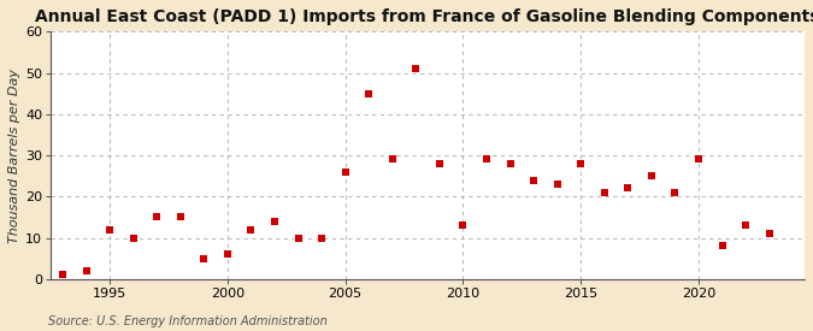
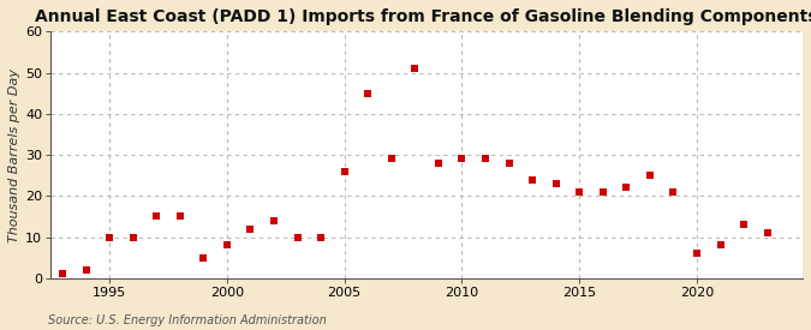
1995: 12 -> 10
2000: 6 -> 8
2010: 13 -> 29
2015: 28 -> 21
2020: 29 -> 6
